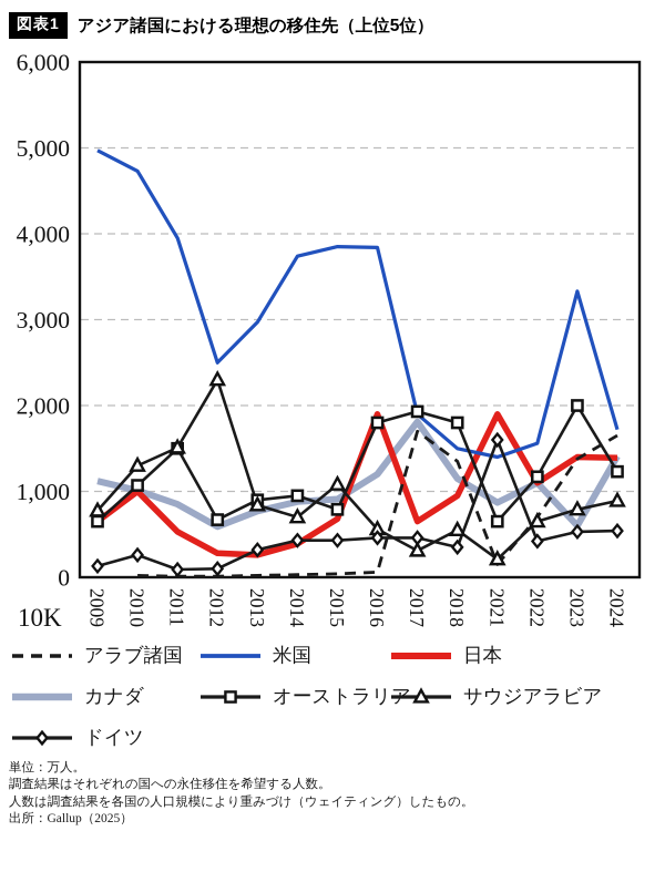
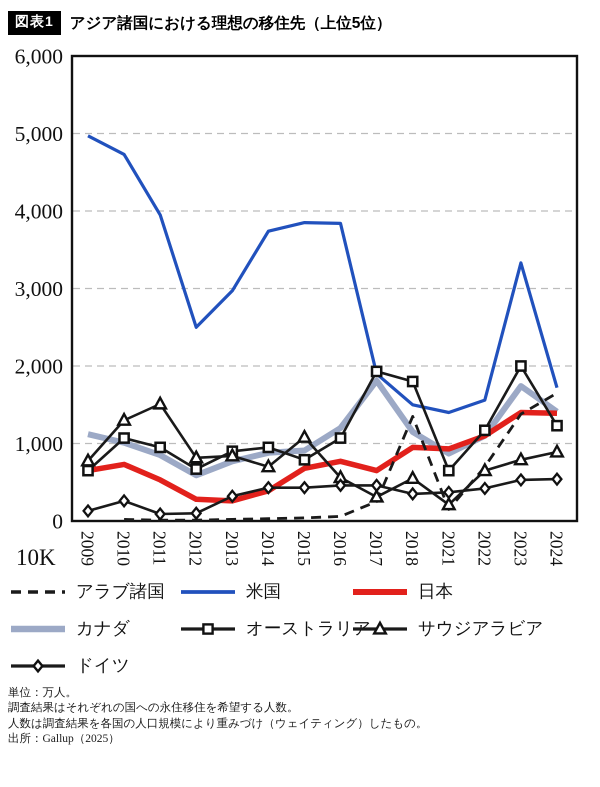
日本/2010: 1000 -> 700
オーストラリア/2011: 1500 -> 1000
サウジアラビア/2012: 2300 -> 800
日本/2016: 1900 -> 800
オーストラリア/2016: 1800 -> 1100
アラブ諸国/2017: 1700 -> 200
日本/2021: 1900 -> 900
ドイツ/2021: 1600 -> 400
カナダ/2023: 600 -> 1700
